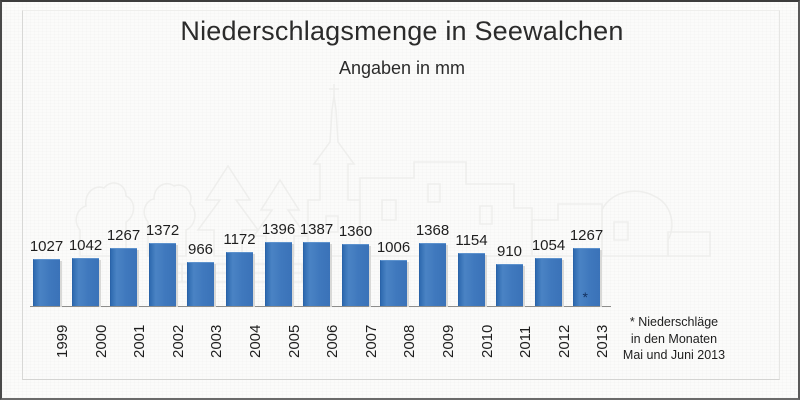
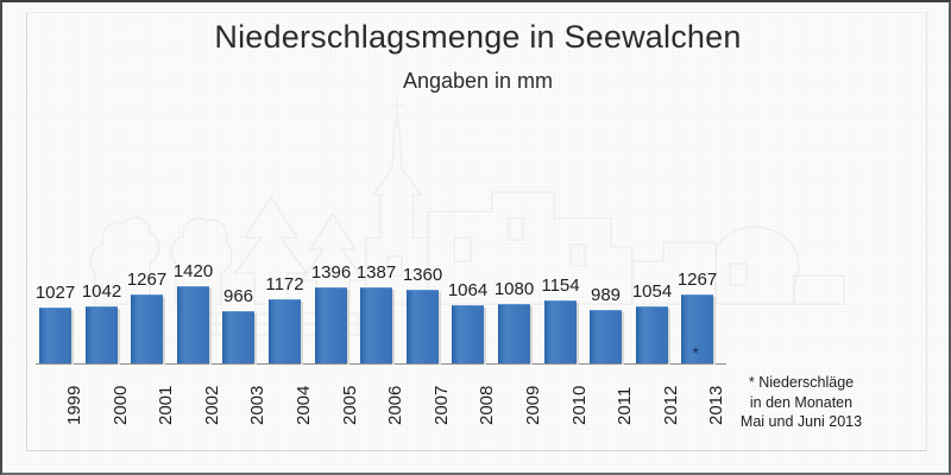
2002: 1372 -> 1420
2008: 1006 -> 1064
2009: 1368 -> 1080
2011: 910 -> 989
